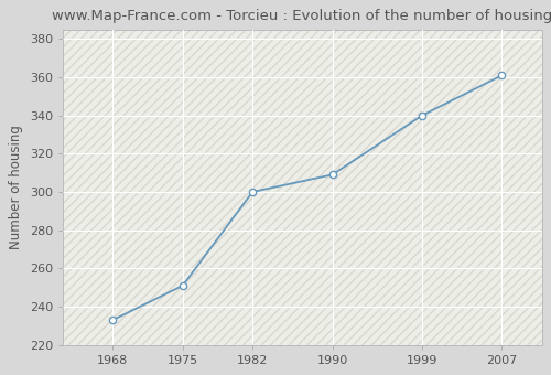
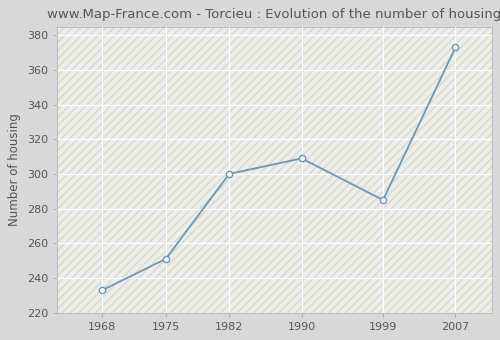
1999: 340 -> 285
2007: 361 -> 373
